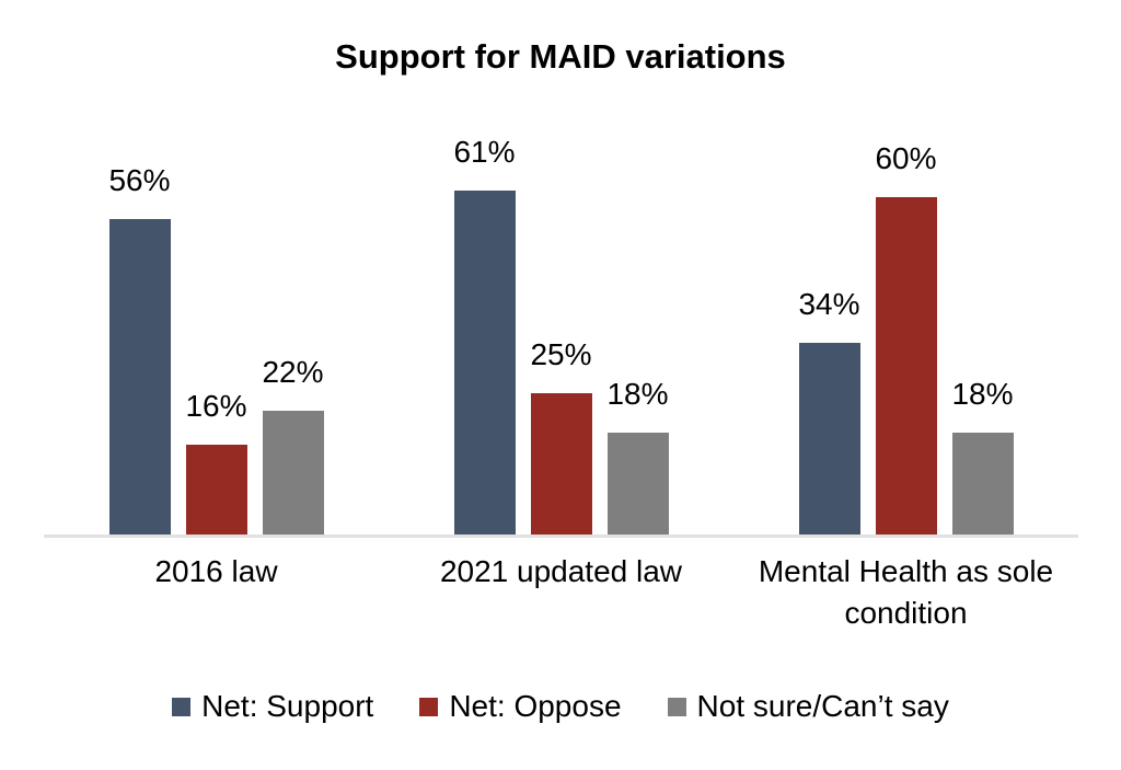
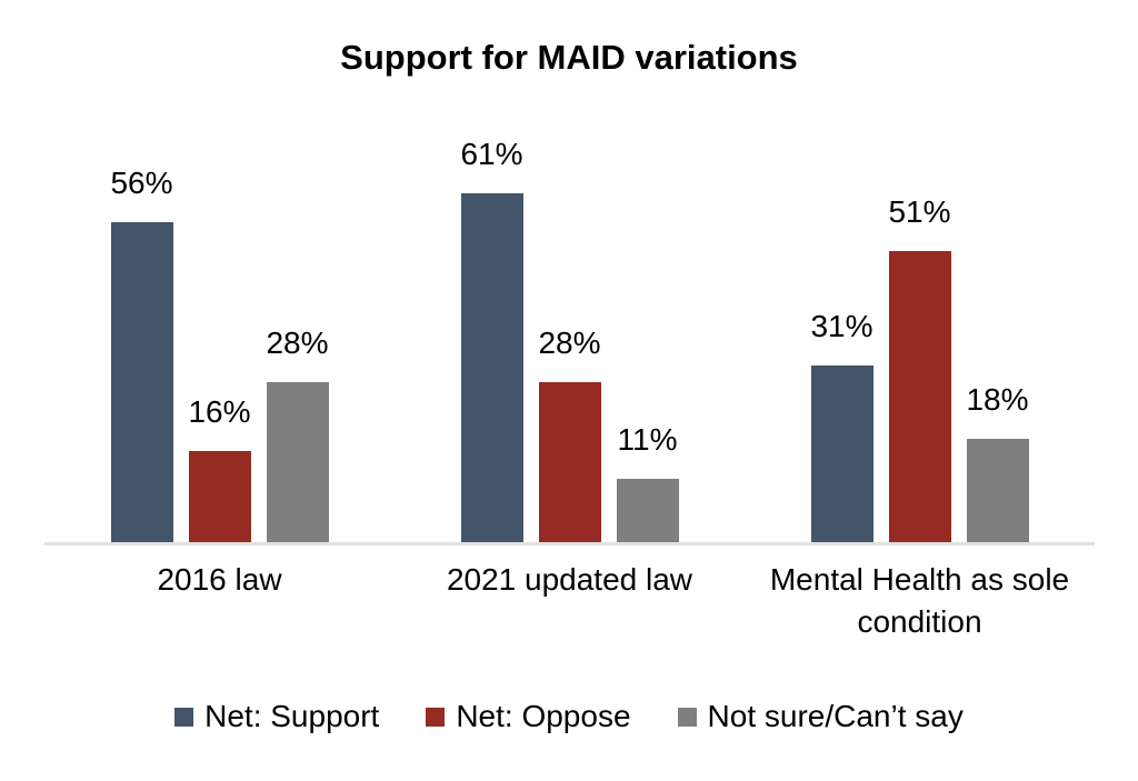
Not sure/Can’t say/2016 law: 22% -> 28%
Net: Oppose/2021 updated law: 25% -> 28%
Not sure/Can’t say/2021 updated law: 18% -> 11%
Net: Support/Mental Health as sole condition: 34% -> 31%
Net: Oppose/Mental Health as sole condition: 60% -> 51%
